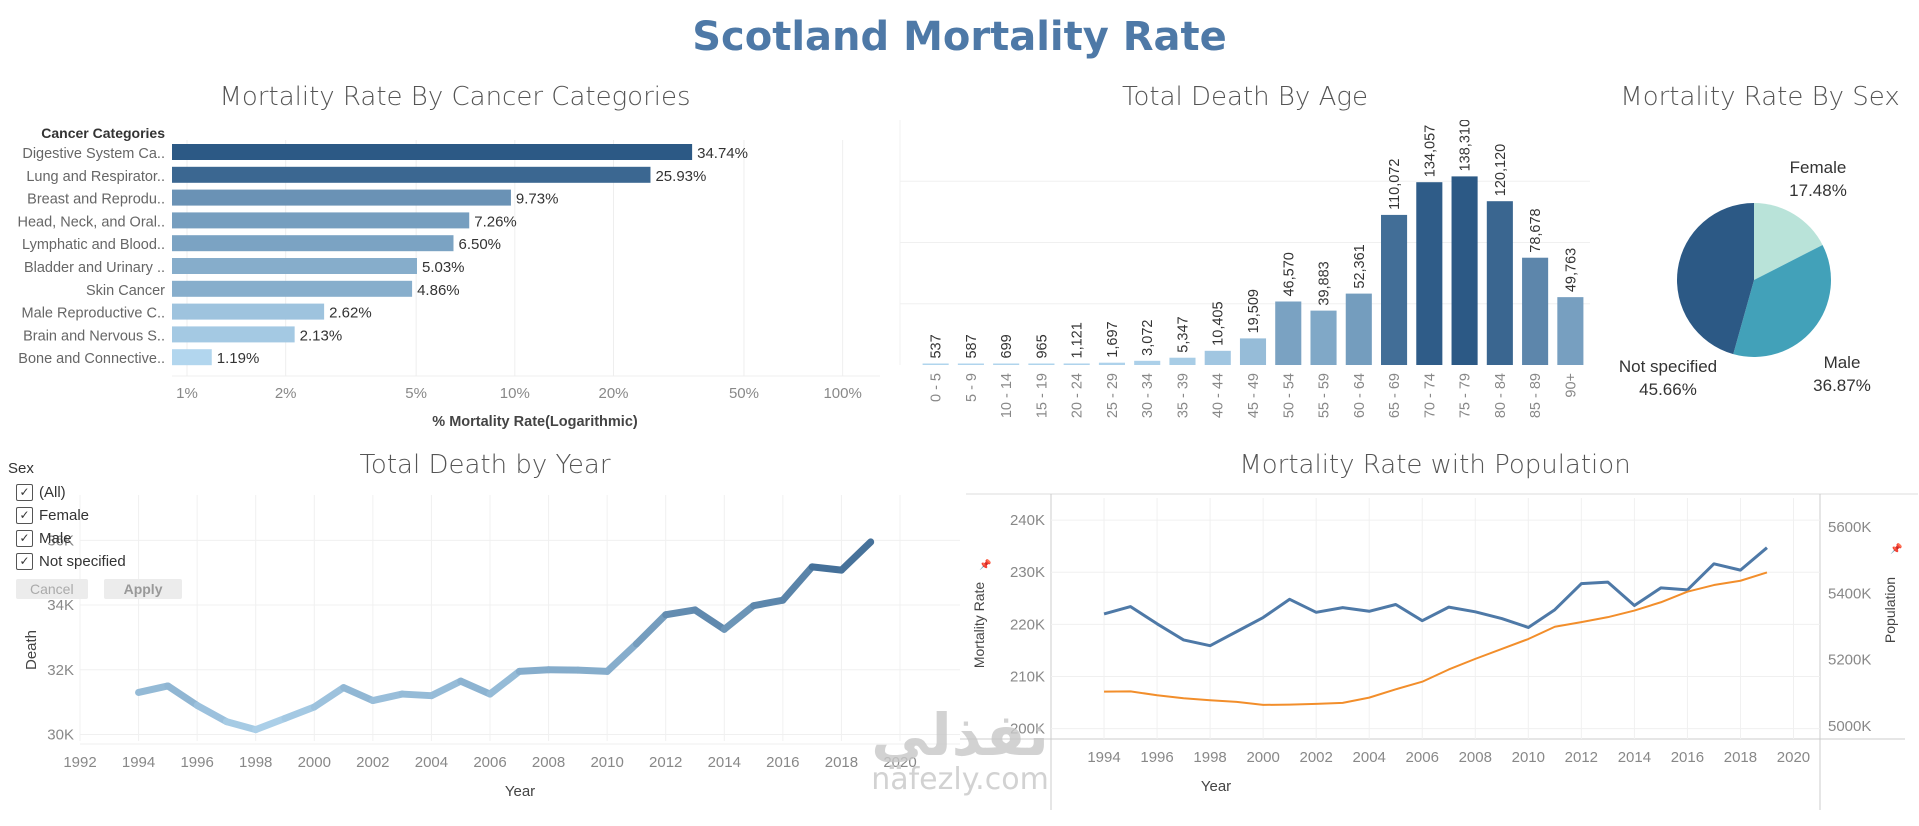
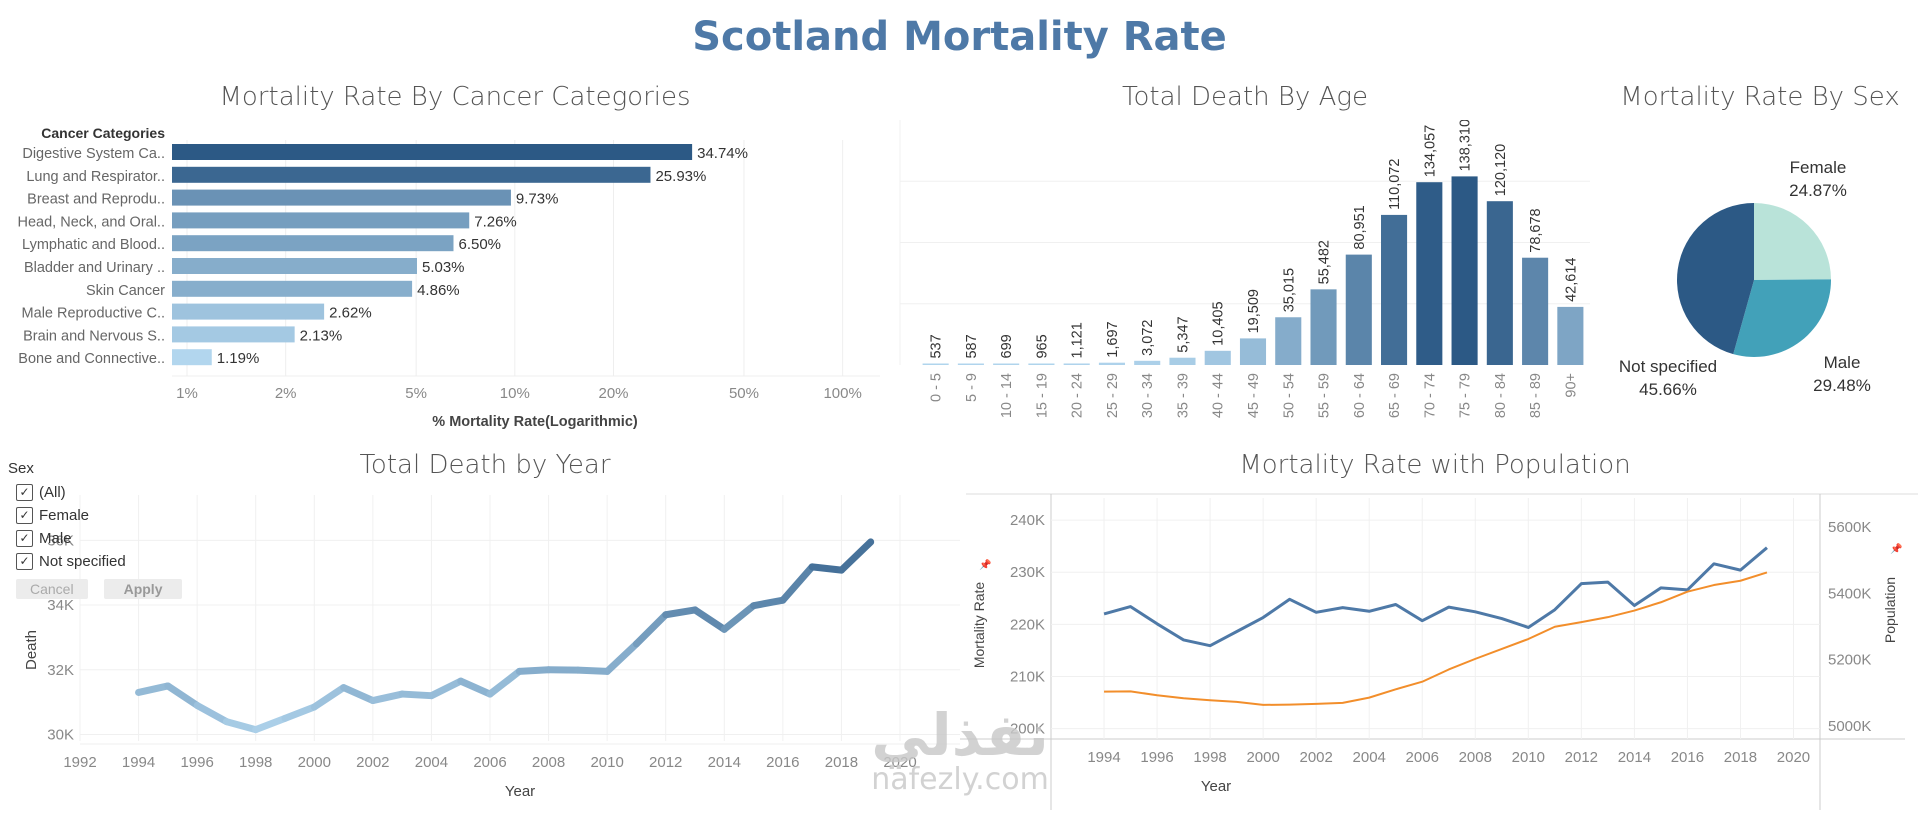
Total Death By Age/50 - 54: 46,570 -> 35,015
Total Death By Age/55 - 59: 39,883 -> 55,482
Total Death By Age/60 - 64: 52,361 -> 80,951
Total Death By Age/90+: 49,763 -> 42,614
Mortality Rate By Sex/Female: 17.48% -> 24.87%
Mortality Rate By Sex/Male: 36.87% -> 29.48%
